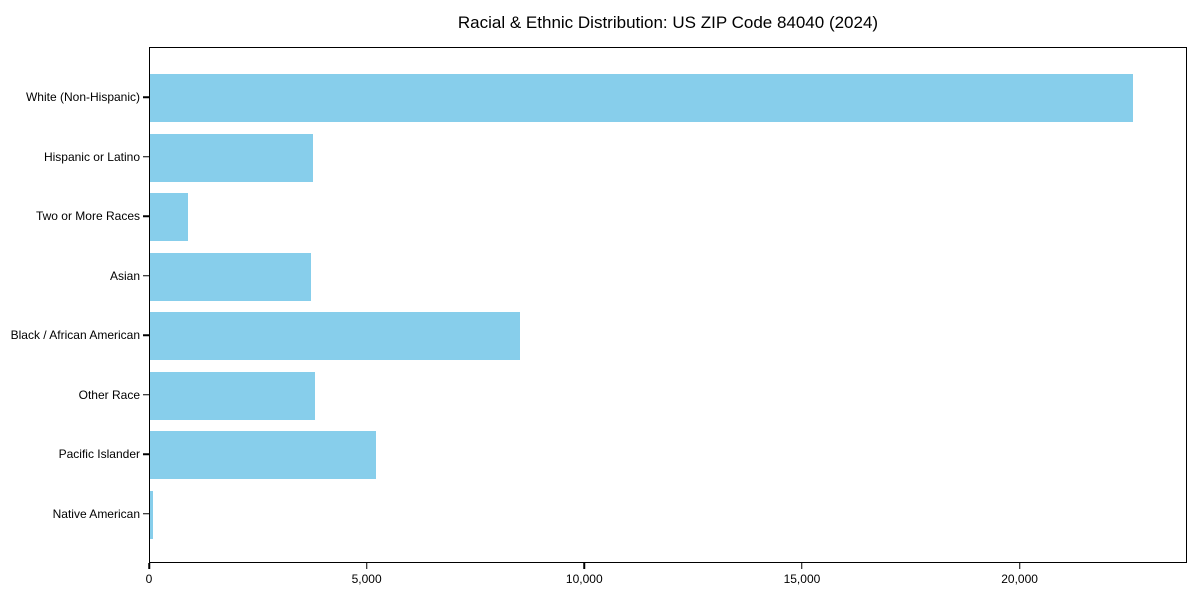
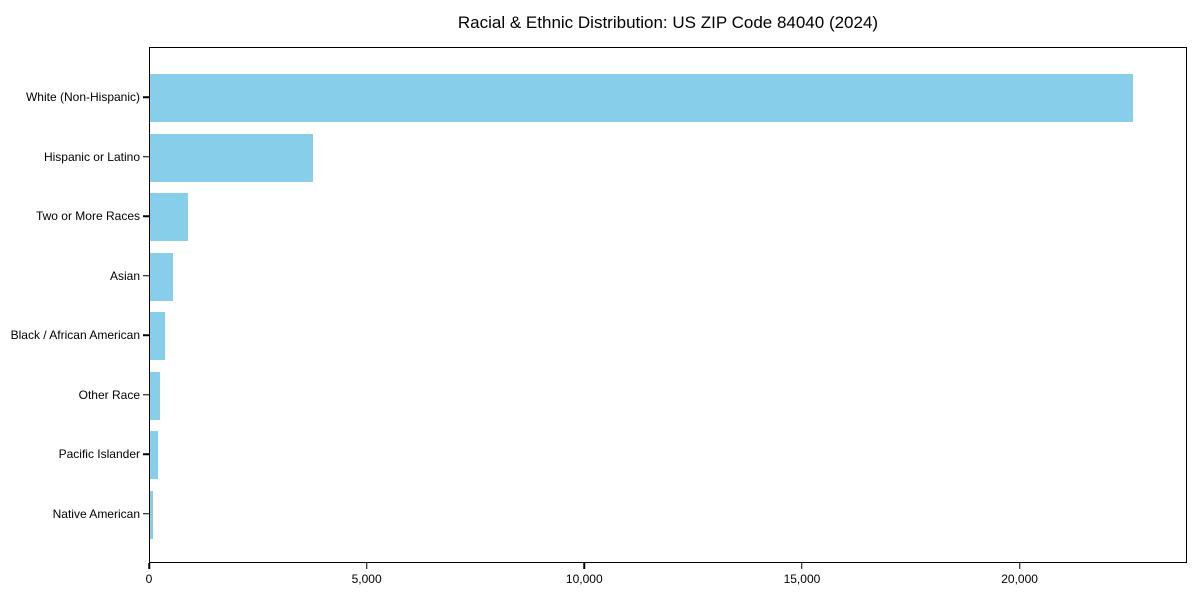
Asian: 3700 -> 500
Black / African American: 8500 -> 300
Other Race: 3800 -> 200
Pacific Islander: 5200 -> 200
